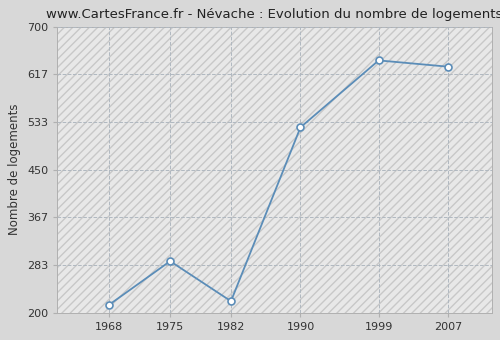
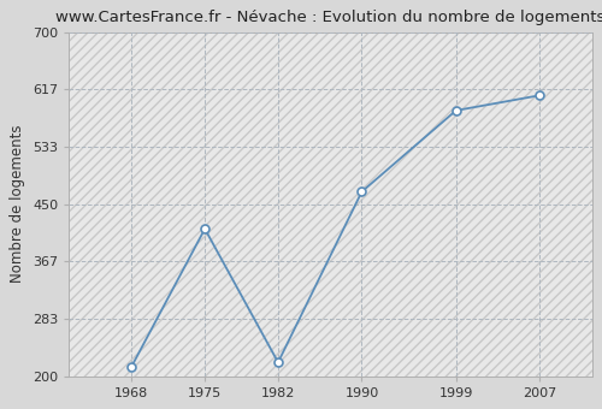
1975: 290 -> 414
1990: 524 -> 468
1999: 641 -> 586
2007: 630 -> 608
